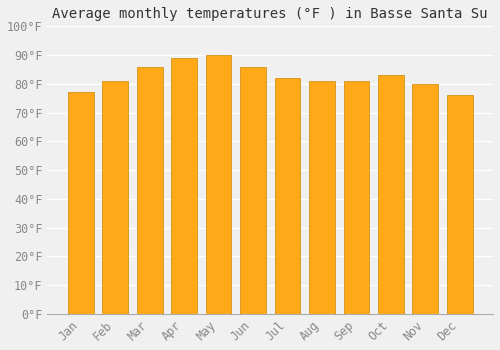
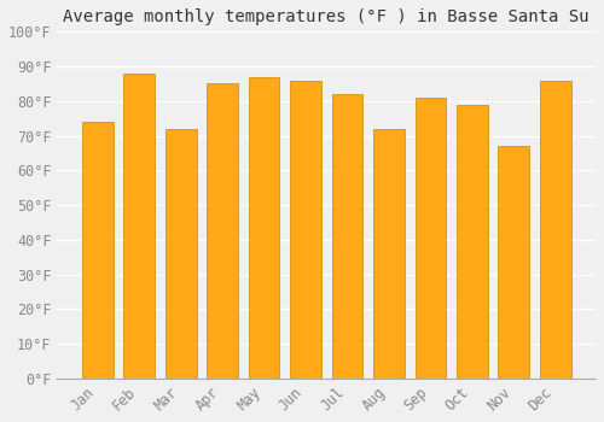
Jan: 77°F -> 74°F
Feb: 81°F -> 88°F
Mar: 86°F -> 72°F
Apr: 89°F -> 85°F
May: 90°F -> 87°F
Aug: 81°F -> 72°F
Oct: 83°F -> 79°F
Nov: 80°F -> 67°F
Dec: 76°F -> 86°F
